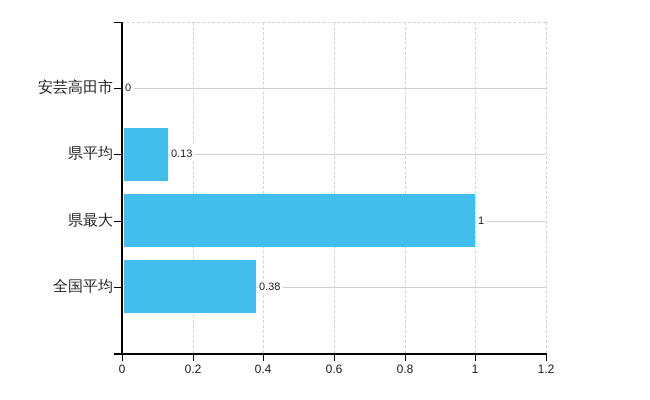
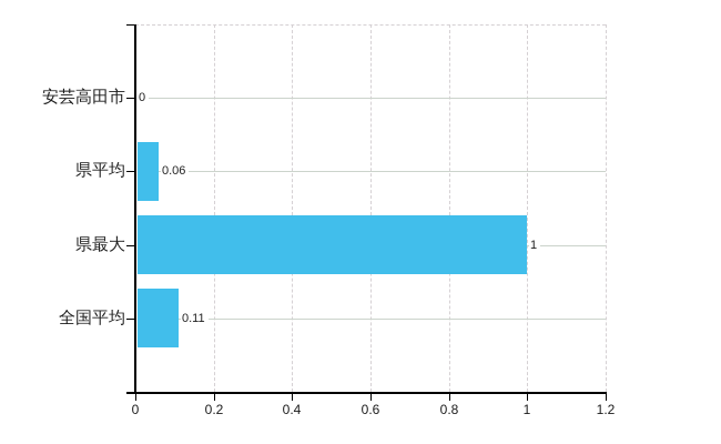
県平均: 0.13 -> 0.06
全国平均: 0.38 -> 0.11
